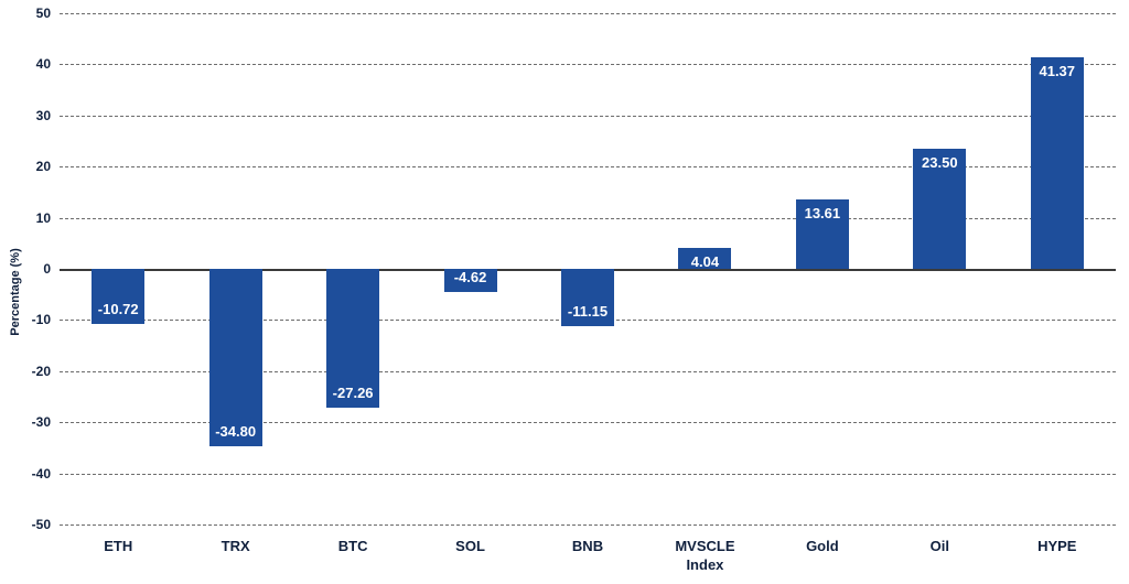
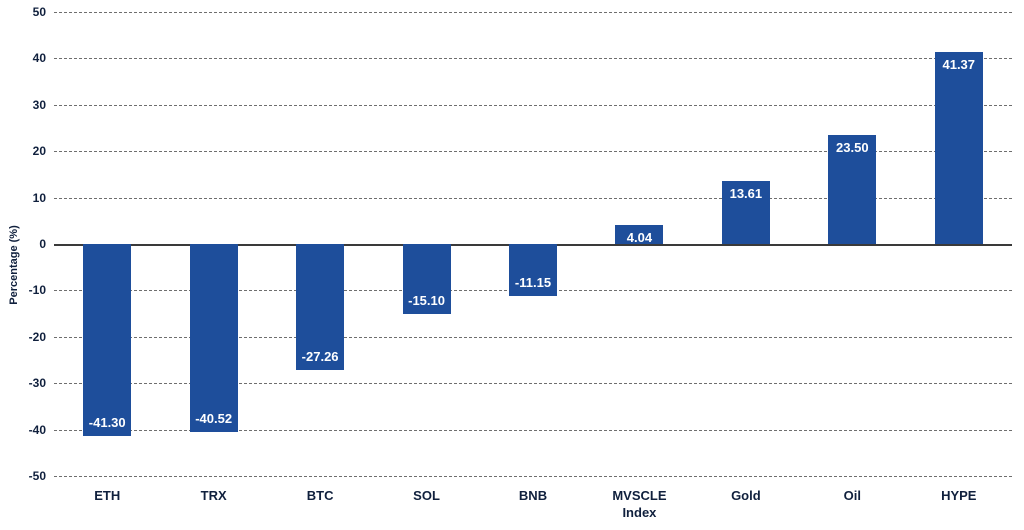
ETH: -10.72 -> -41.30
TRX: -34.80 -> -40.52
SOL: -4.62 -> -15.10
